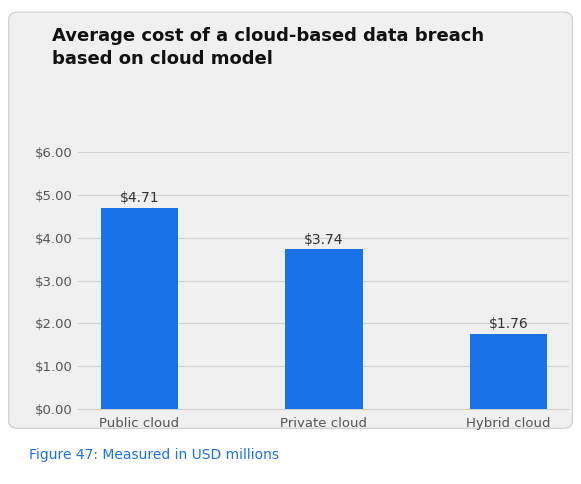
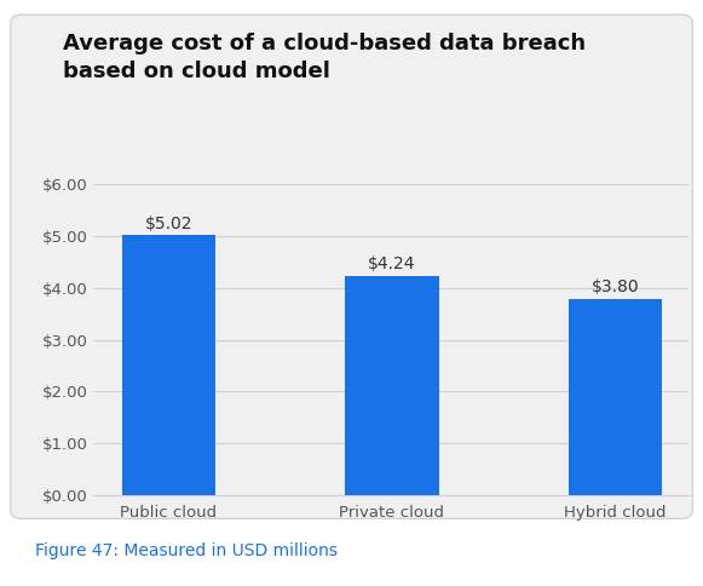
Public cloud: $4.71 -> $5.02
Private cloud: $3.74 -> $4.24
Hybrid cloud: $1.76 -> $3.80
